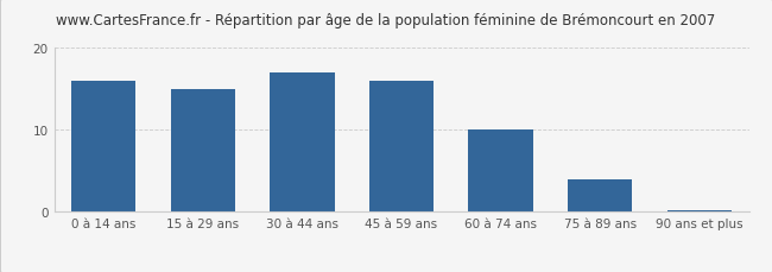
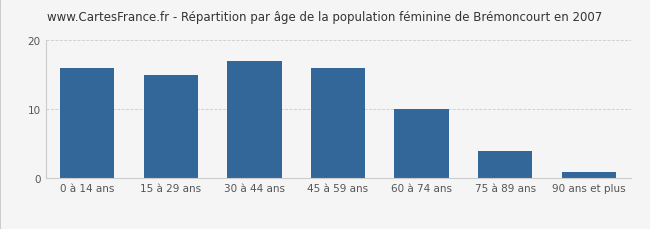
90 ans et plus: 0.2 -> 1.0
